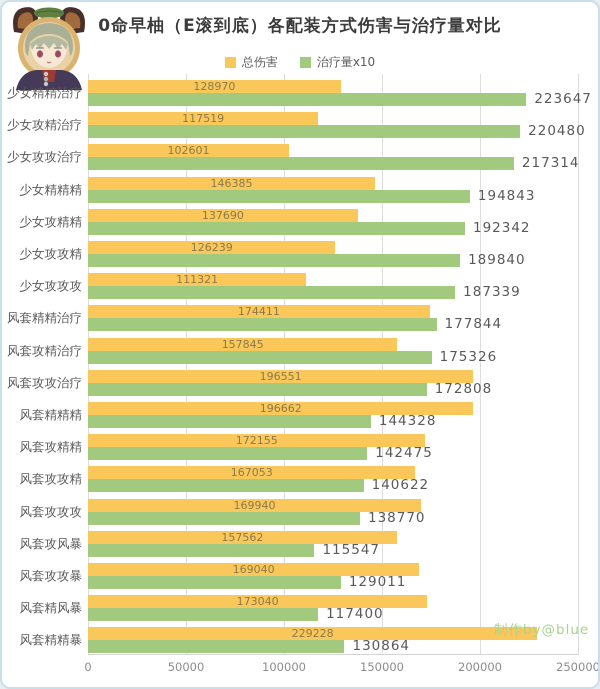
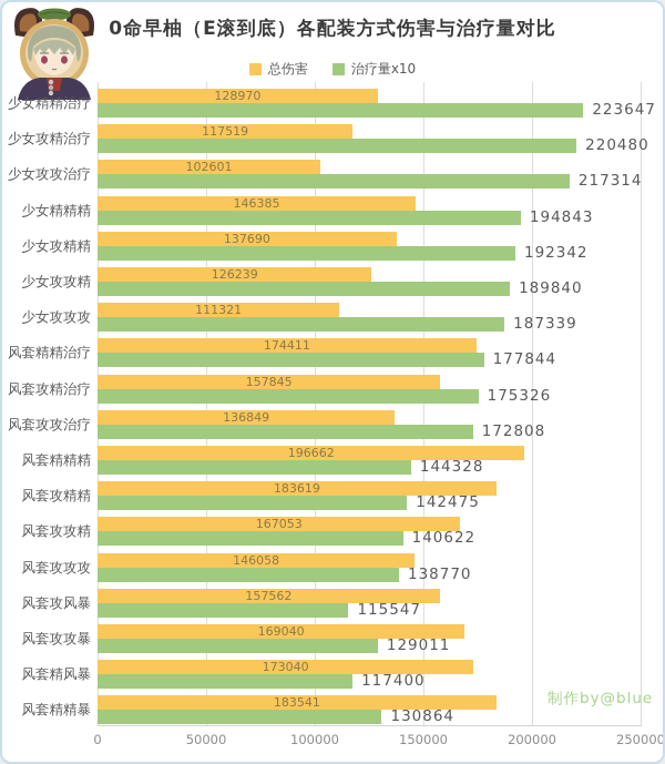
总伤害/风套攻攻治疗: 196551 -> 136849
总伤害/风套攻精精: 172155 -> 183619
总伤害/风套攻攻攻: 169940 -> 146058
总伤害/风套精精暴: 229228 -> 183541
